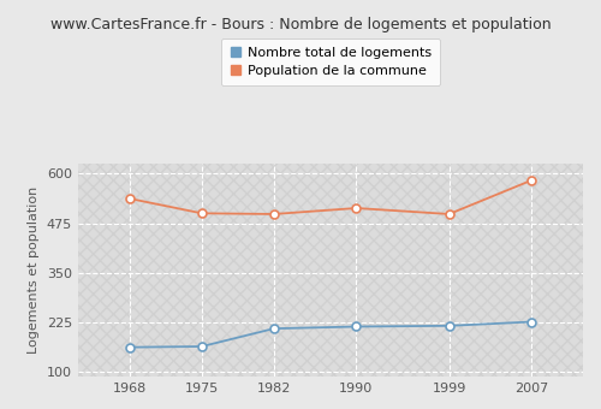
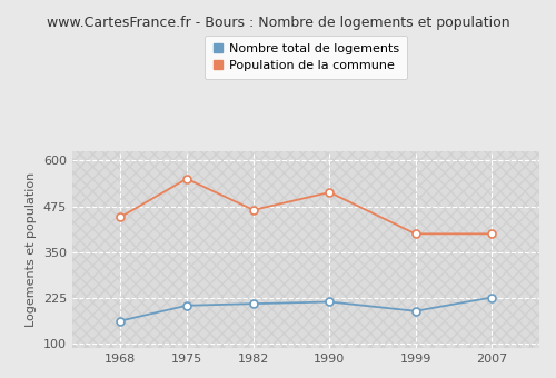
Population de la commune/1968: 537 -> 445
Nombre total de logements/1975: 165 -> 205
Population de la commune/1975: 500 -> 550
Population de la commune/1982: 498 -> 465
Nombre total de logements/1999: 217 -> 190
Population de la commune/1999: 498 -> 400
Population de la commune/2007: 583 -> 400
